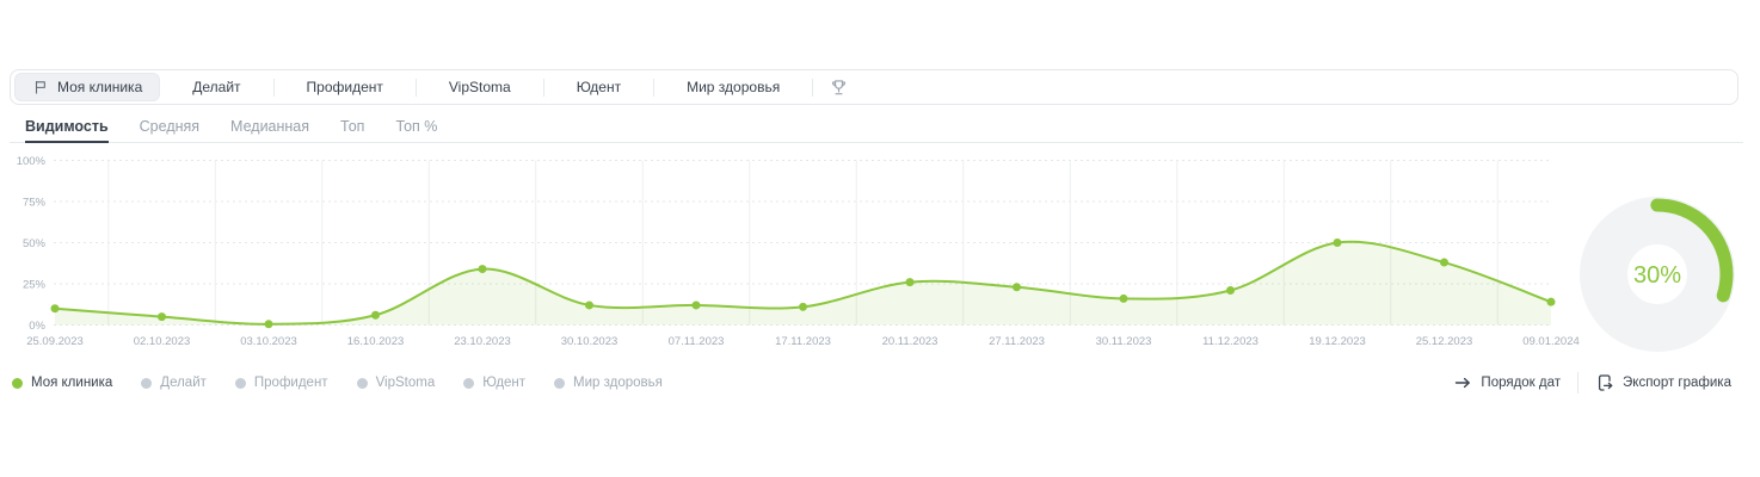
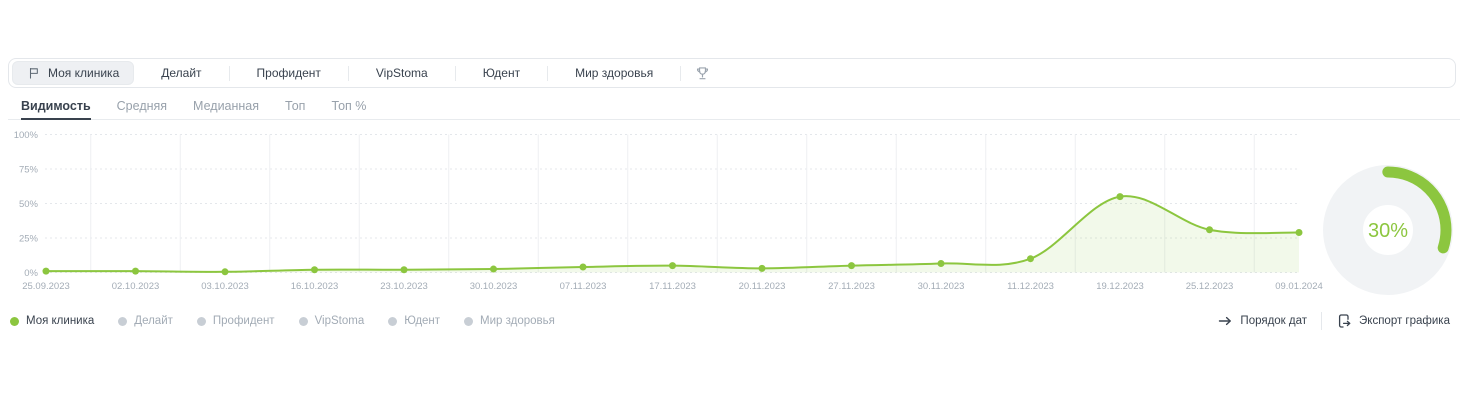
25.09.2023: 10% -> 1%
02.10.2023: 5% -> 1%
16.10.2023: 6% -> 2%
23.10.2023: 34% -> 2%
30.10.2023: 12% -> 2%
07.11.2023: 12% -> 4%
17.11.2023: 11% -> 5%
20.11.2023: 26% -> 3%
27.11.2023: 23% -> 5%
30.11.2023: 16% -> 6%
11.12.2023: 21% -> 10%
19.12.2023: 50% -> 55%
25.12.2023: 38% -> 31%
09.01.2024: 14% -> 29%
